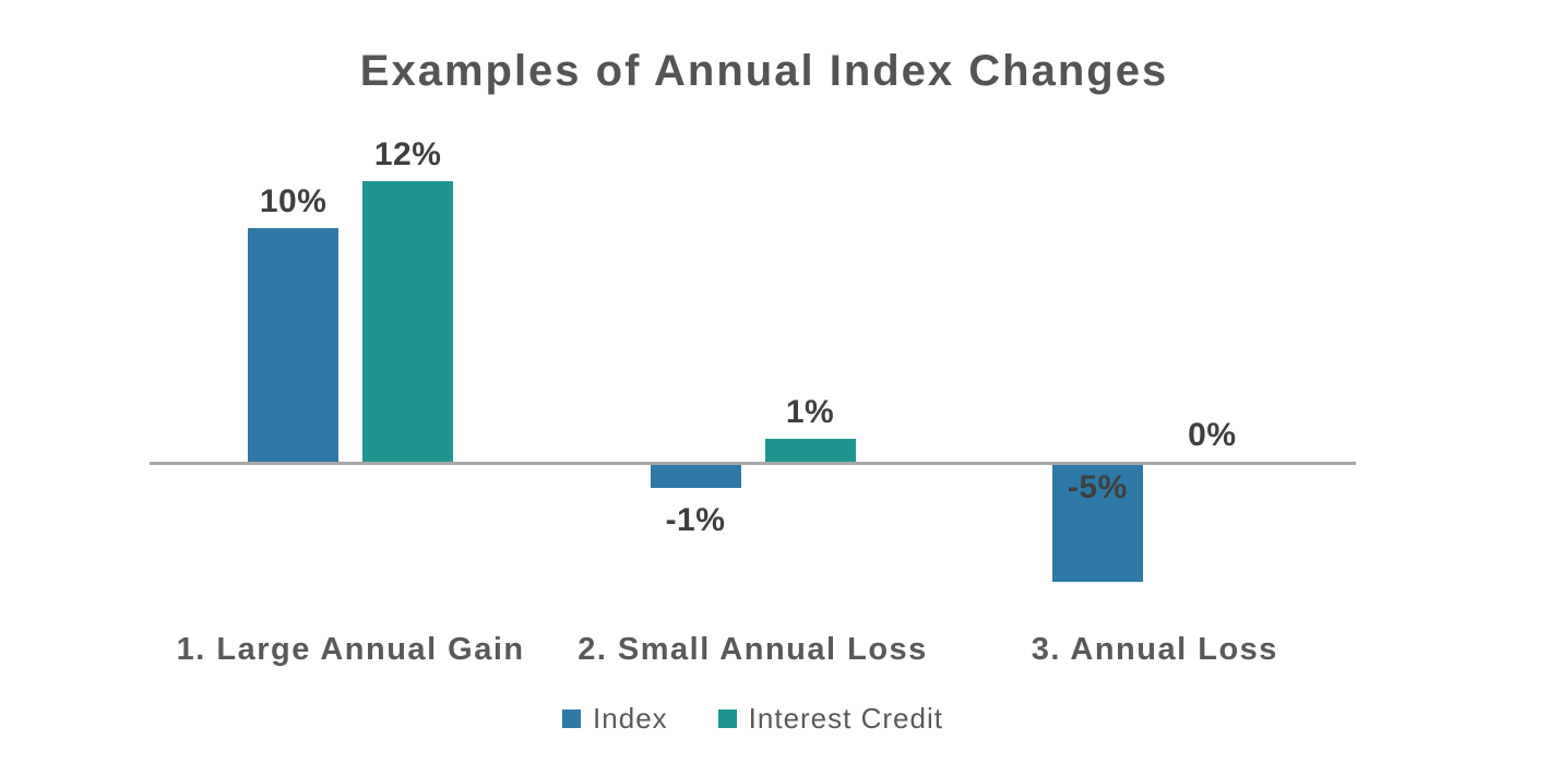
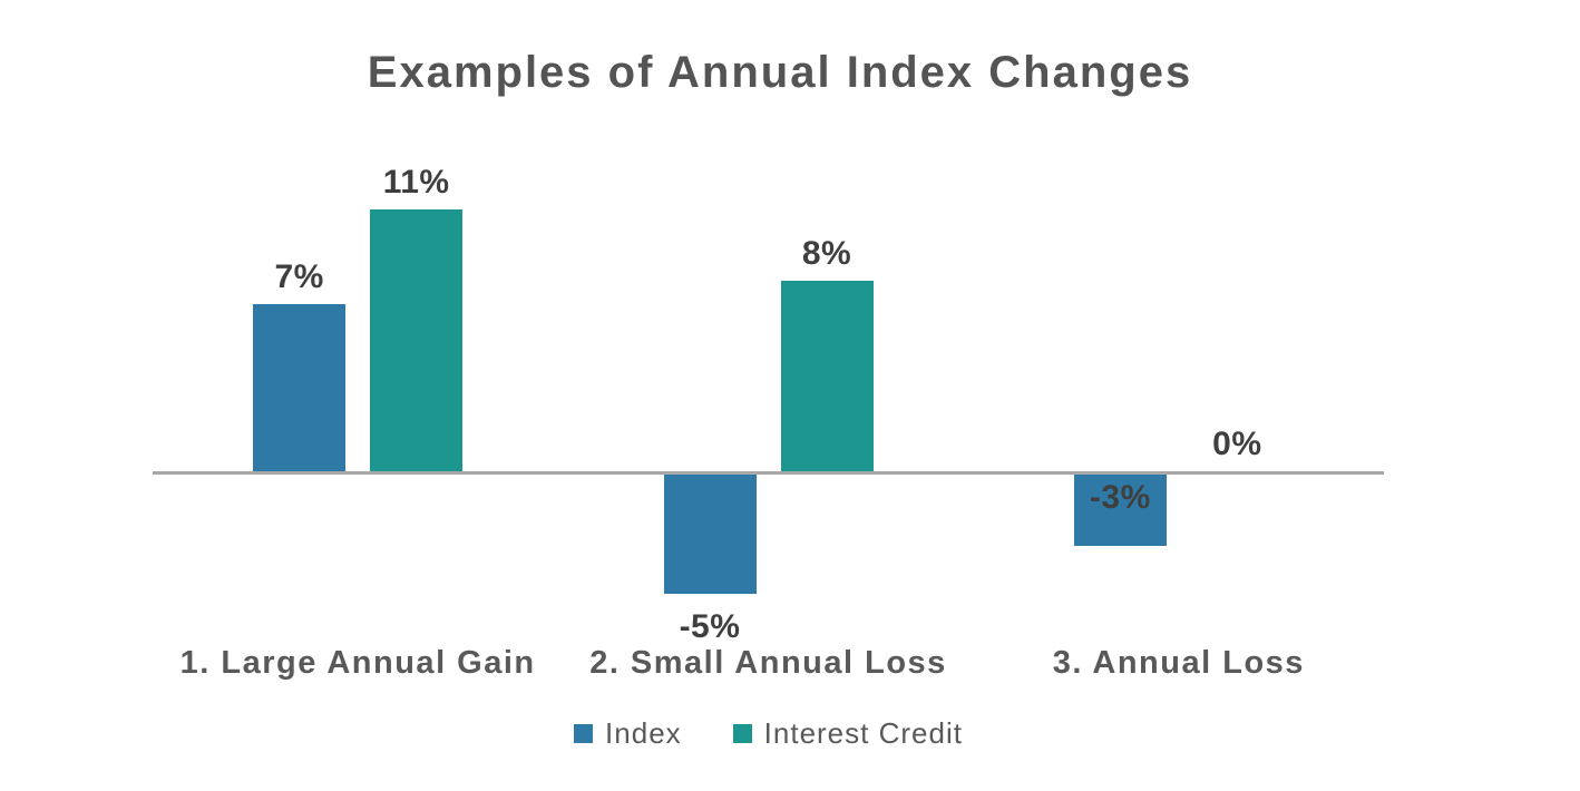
Index/1. Large Annual Gain: 10% -> 7%
Interest Credit/1. Large Annual Gain: 12% -> 11%
Index/2. Small Annual Loss: -1% -> -5%
Interest Credit/2. Small Annual Loss: 1% -> 8%
Index/3. Annual Loss: -5% -> -3%
